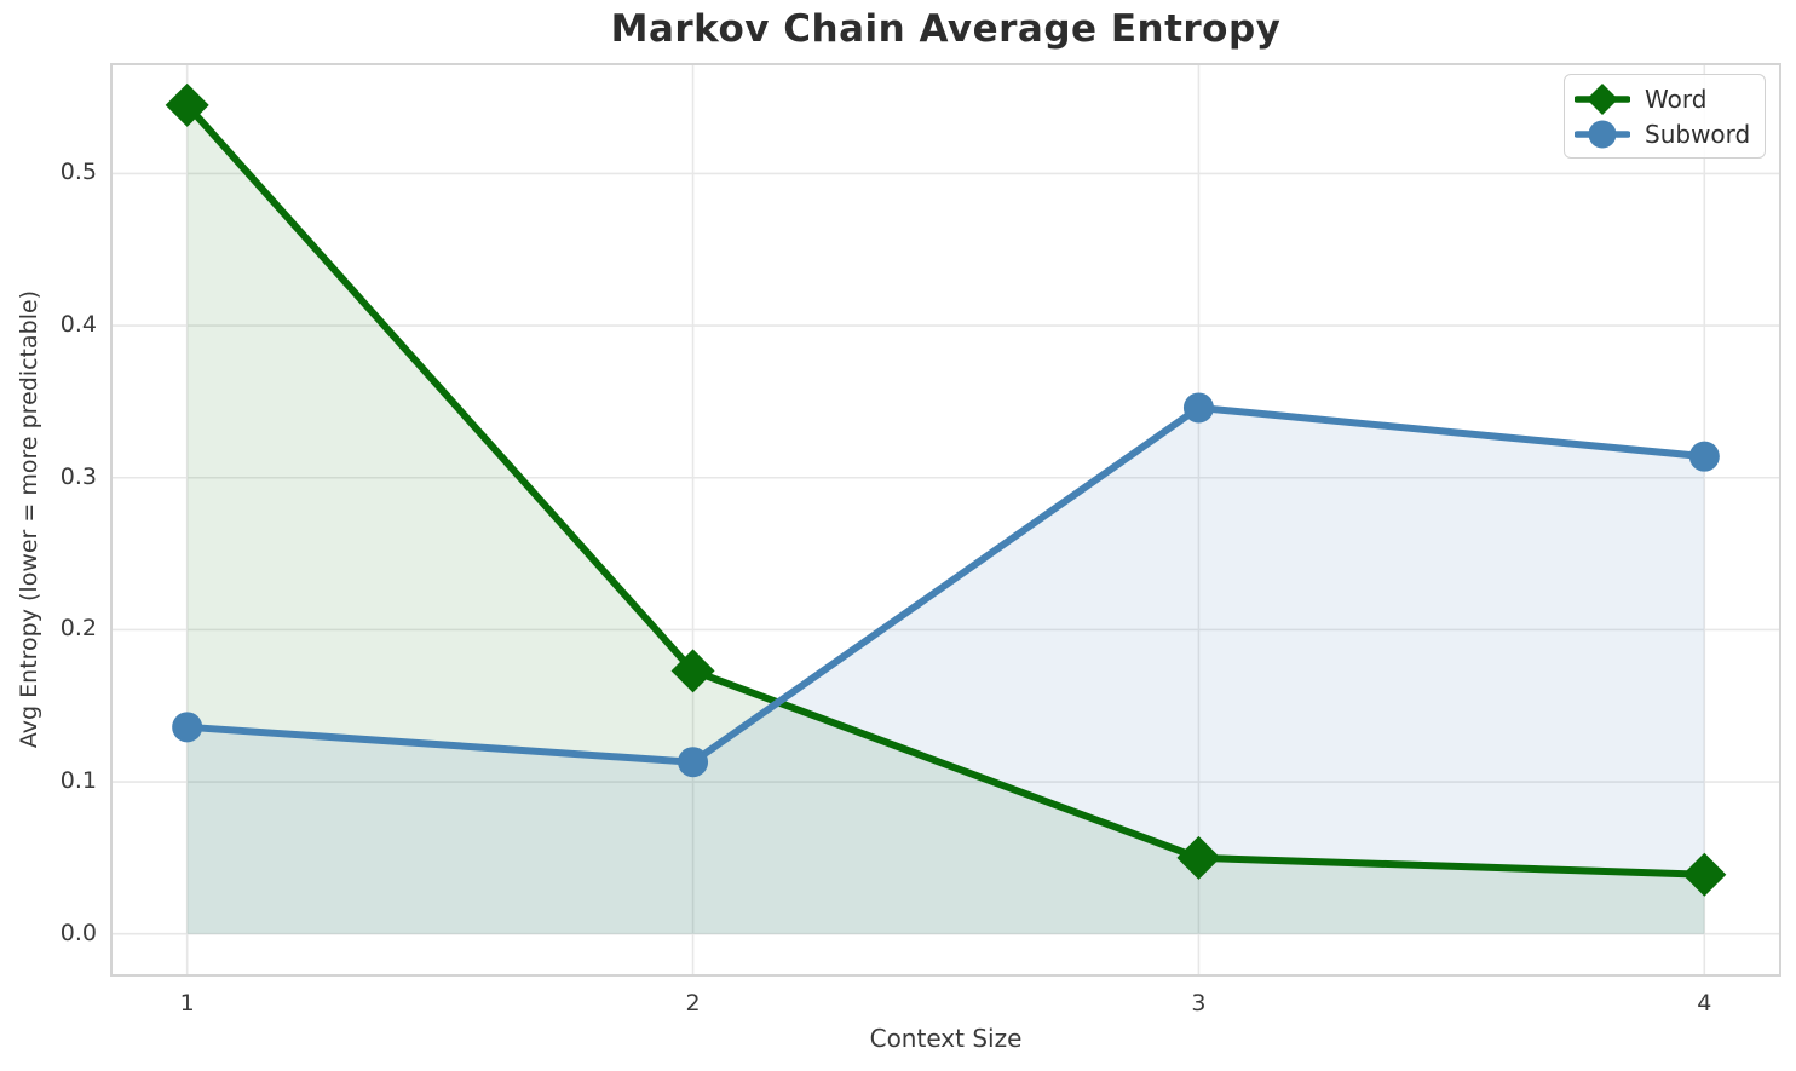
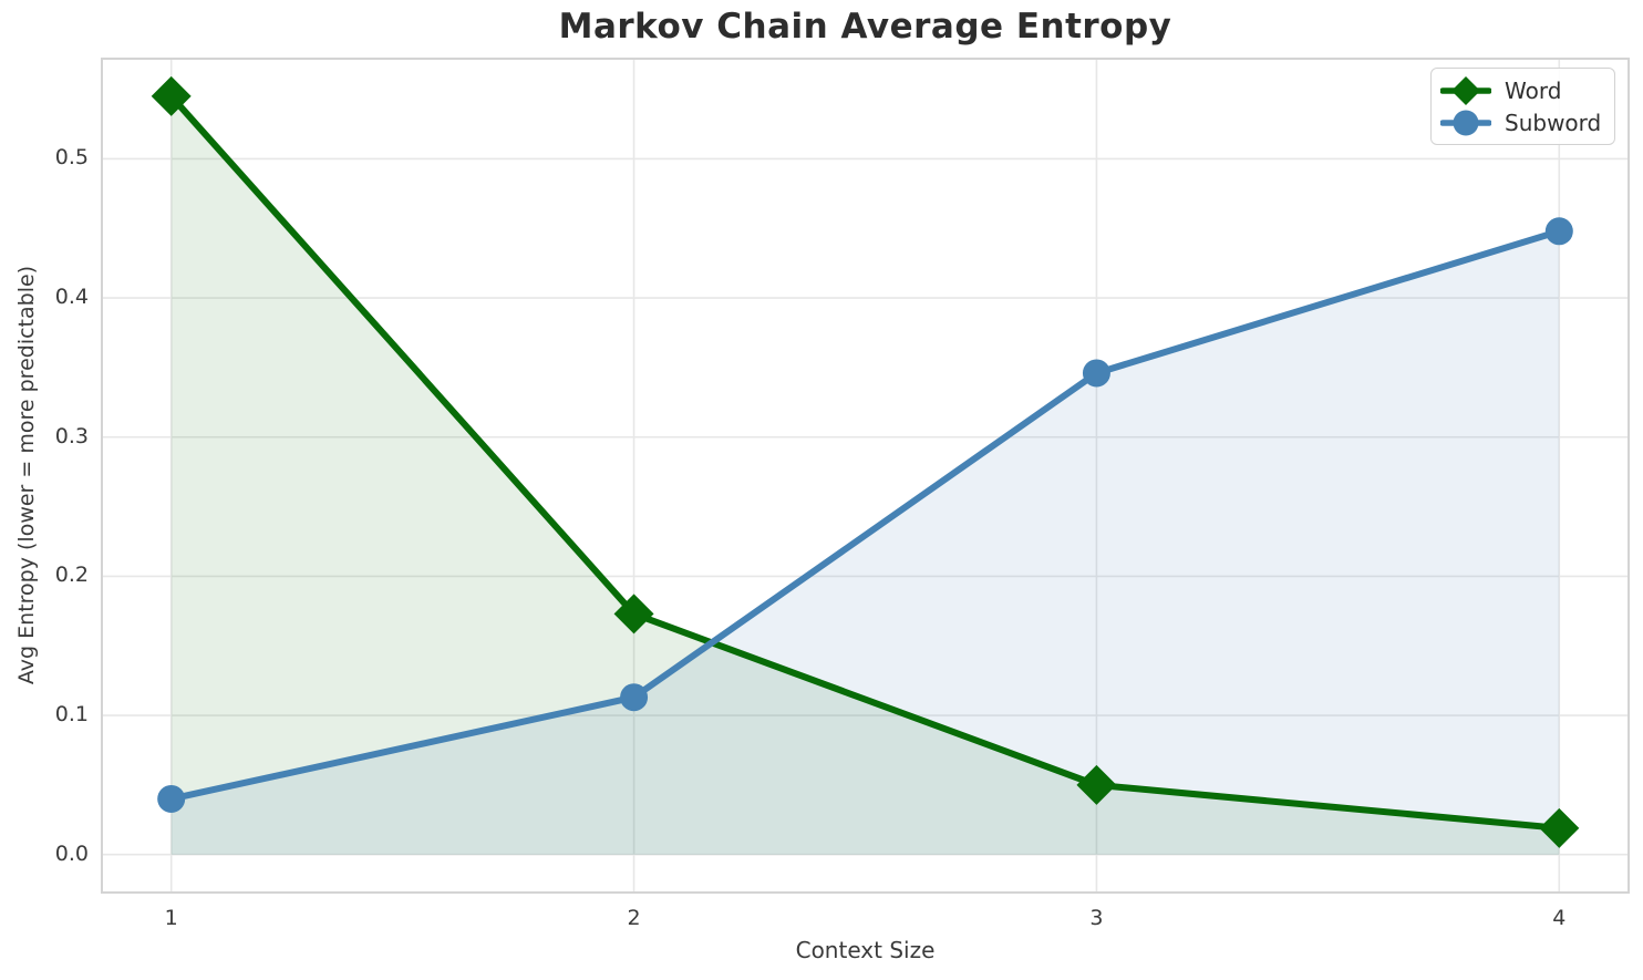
Subword/1: 0.136 -> 0.040
Word/4: 0.039 -> 0.019
Subword/4: 0.314 -> 0.448
